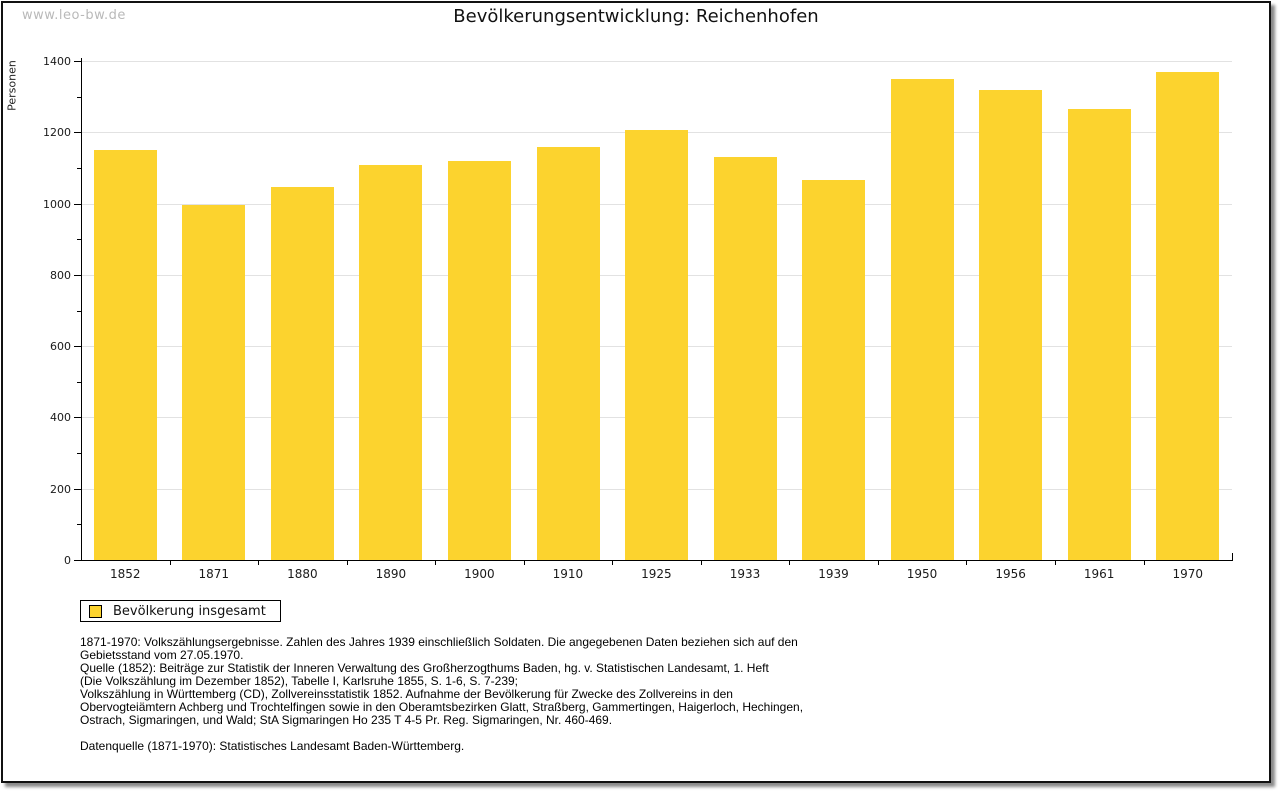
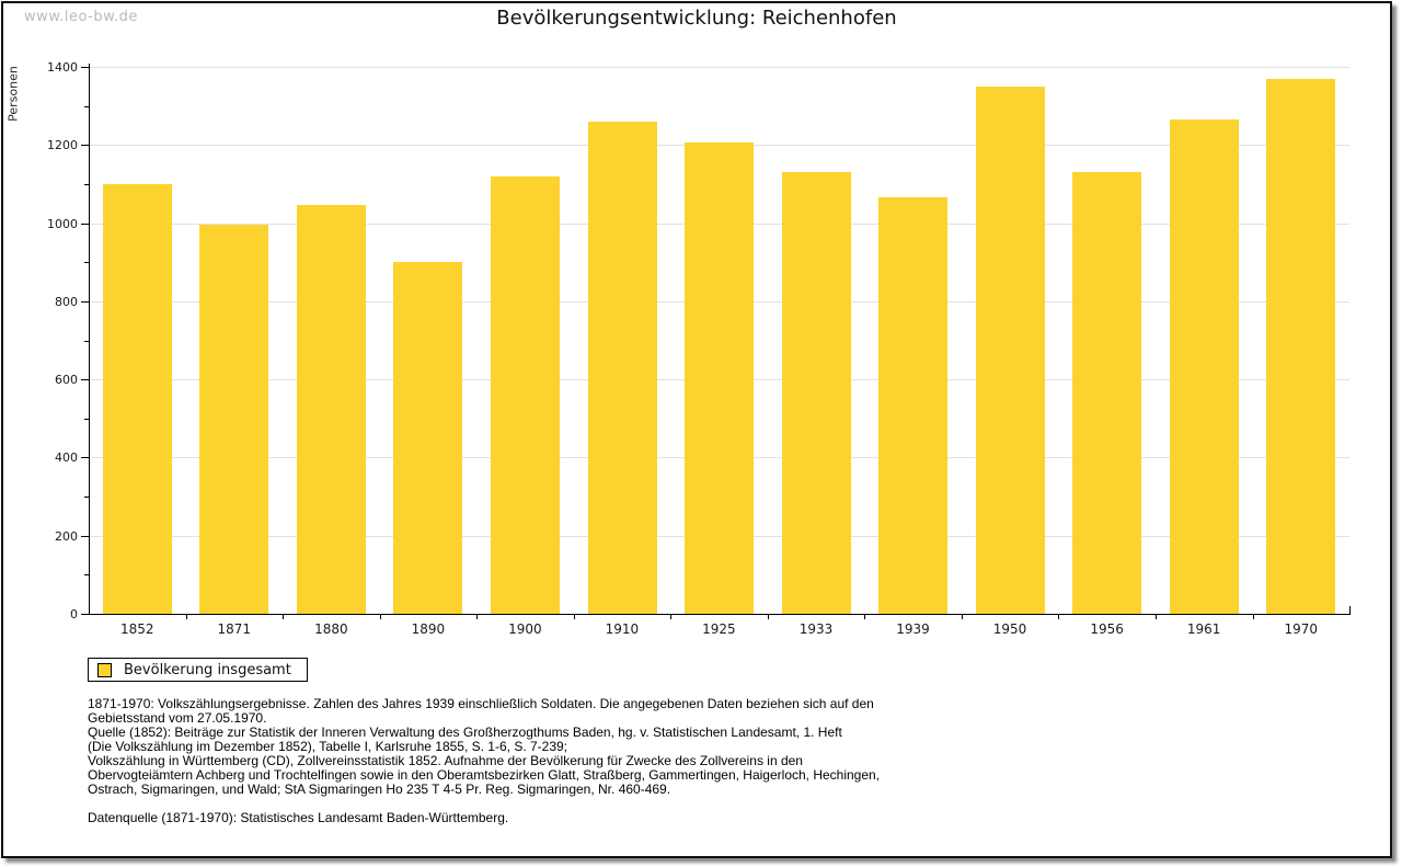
1852: 1150 -> 1100
1890: 1110 -> 900
1910: 1160 -> 1260
1956: 1320 -> 1130
